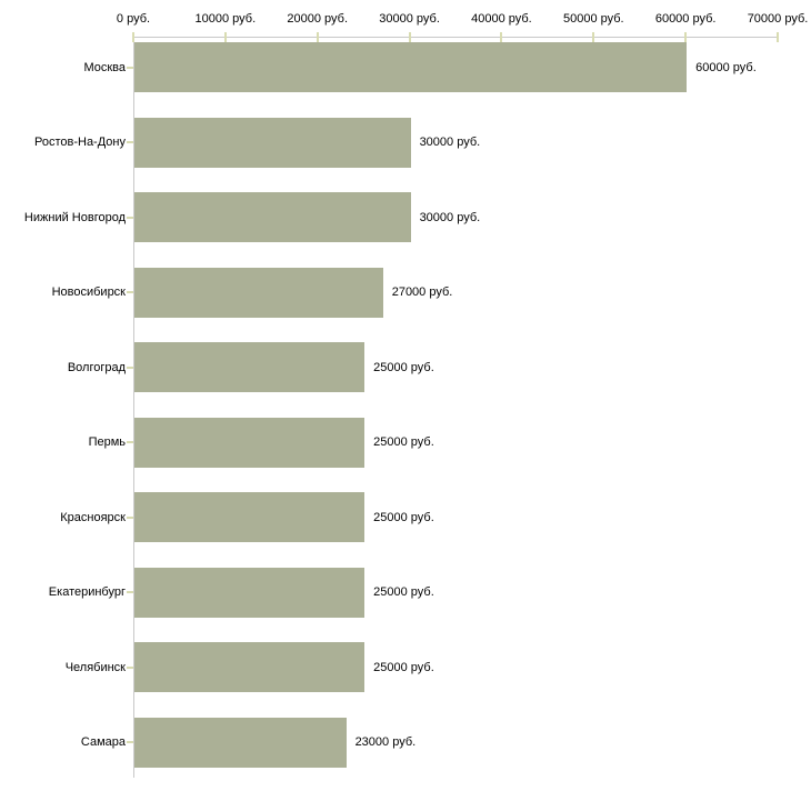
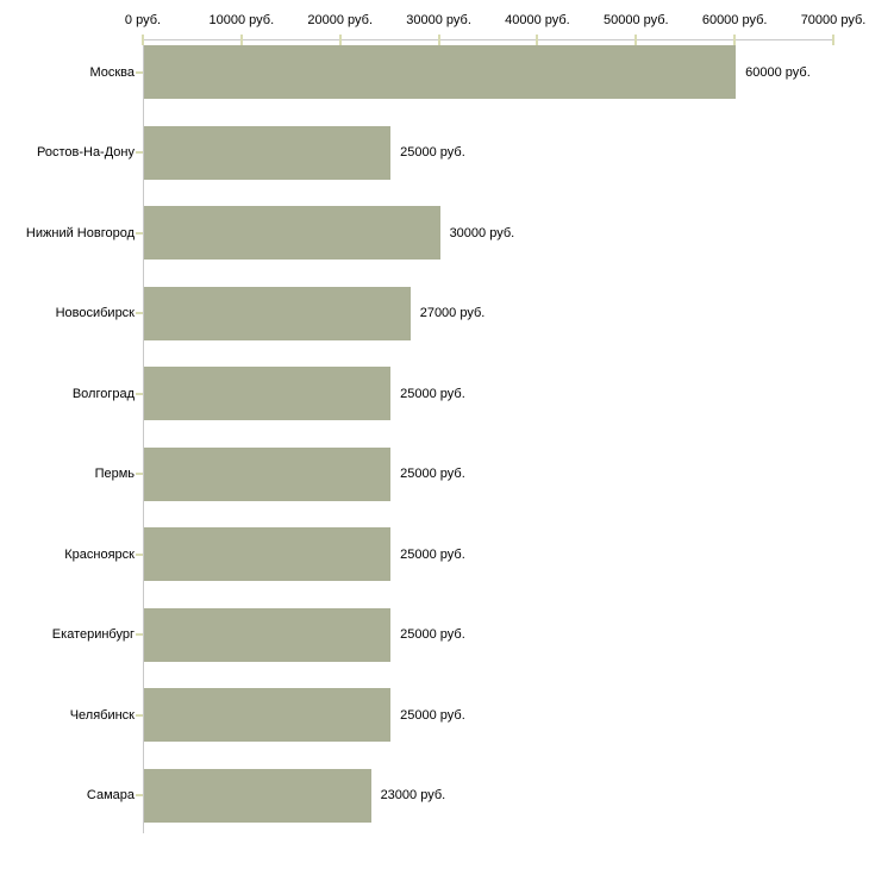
Ростов-На-Дону: 30000 -> 25000
